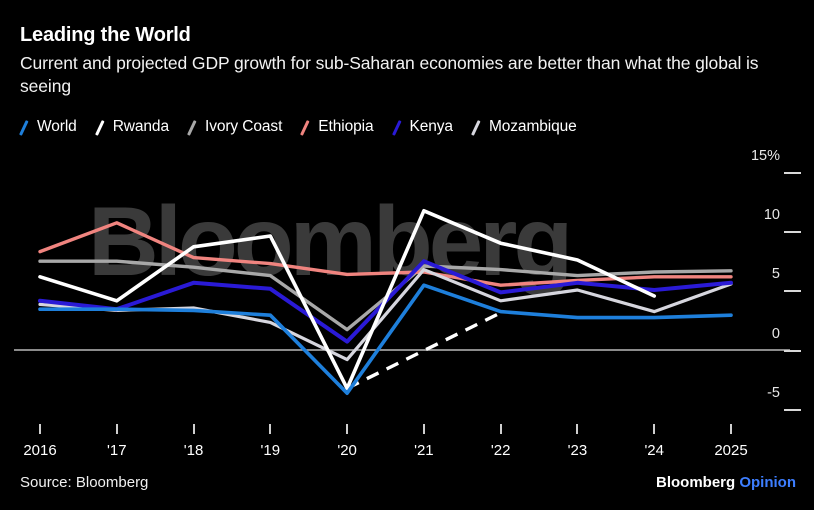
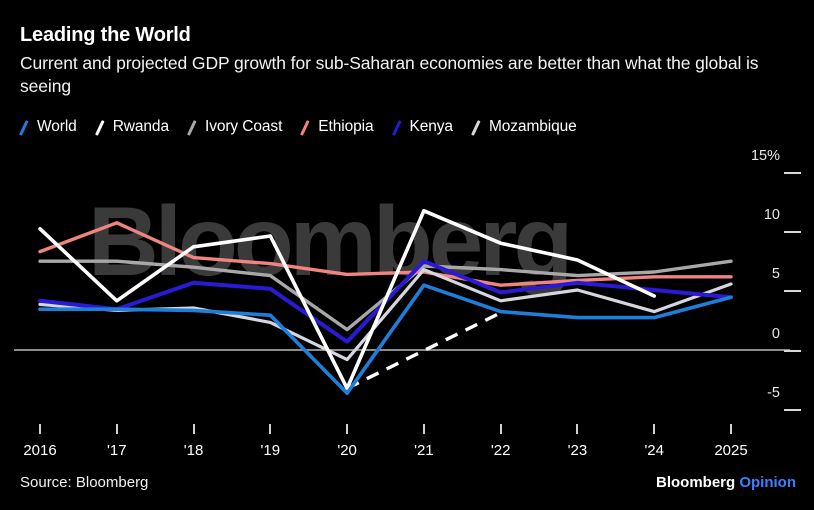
Rwanda/2016: 6.1% -> 10.1%
World/2025: 2.9% -> 4.4%
Ivory Coast/2025: 6.6% -> 7.4%
Kenya/2025: 5.6% -> 4.4%
